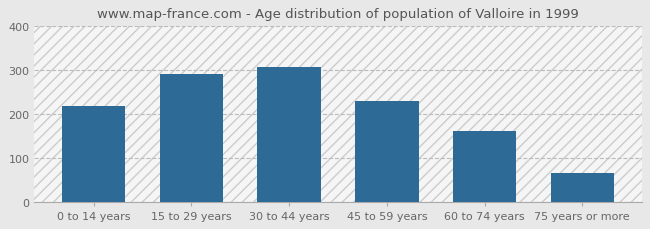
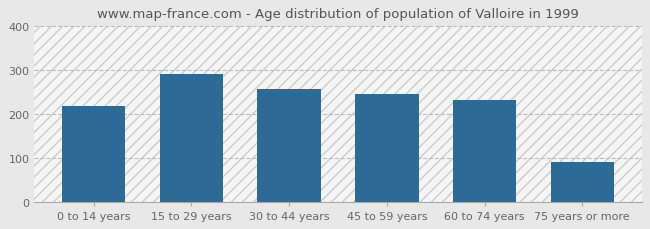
30 to 44 years: 306 -> 255
45 to 59 years: 228 -> 245
60 to 74 years: 160 -> 230
75 years or more: 65 -> 90
